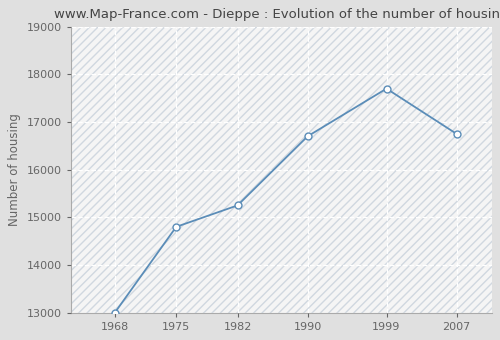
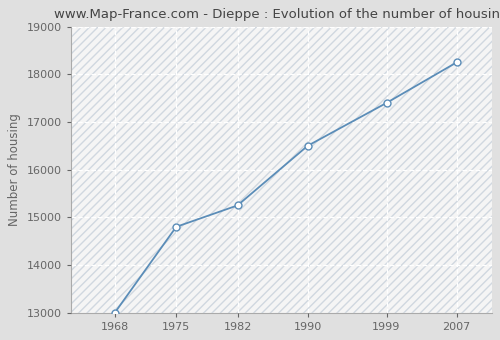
1990: 16700 -> 16500
1999: 17700 -> 17400
2007: 16750 -> 18250
